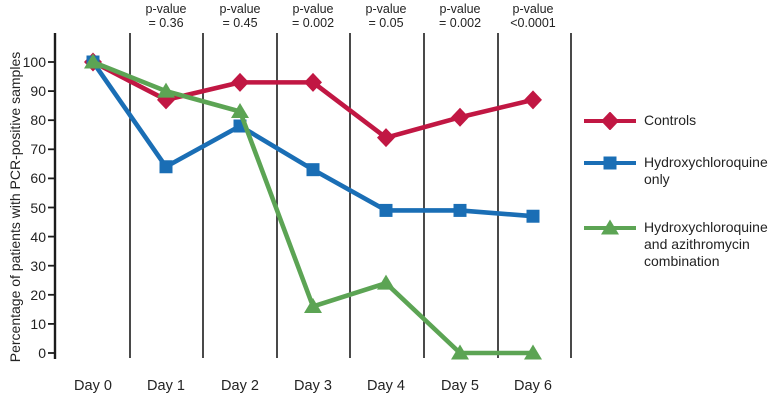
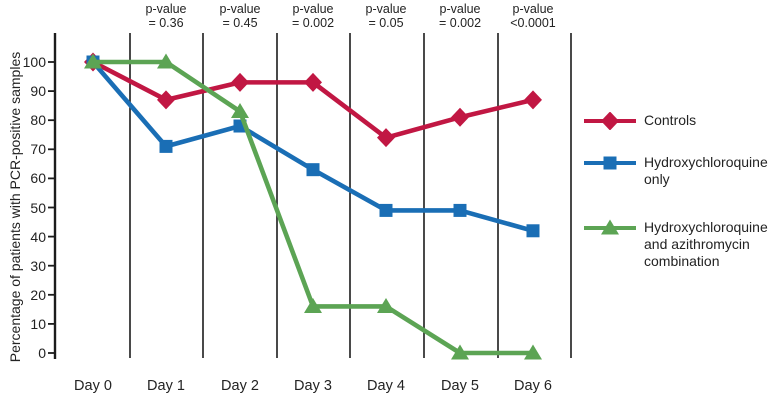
Hydroxychloroquine only/Day 1: 64 -> 71
Hydroxychloroquine and azithromycin combination/Day 1: 90 -> 100
Hydroxychloroquine and azithromycin combination/Day 4: 24 -> 16
Hydroxychloroquine only/Day 6: 47 -> 42
